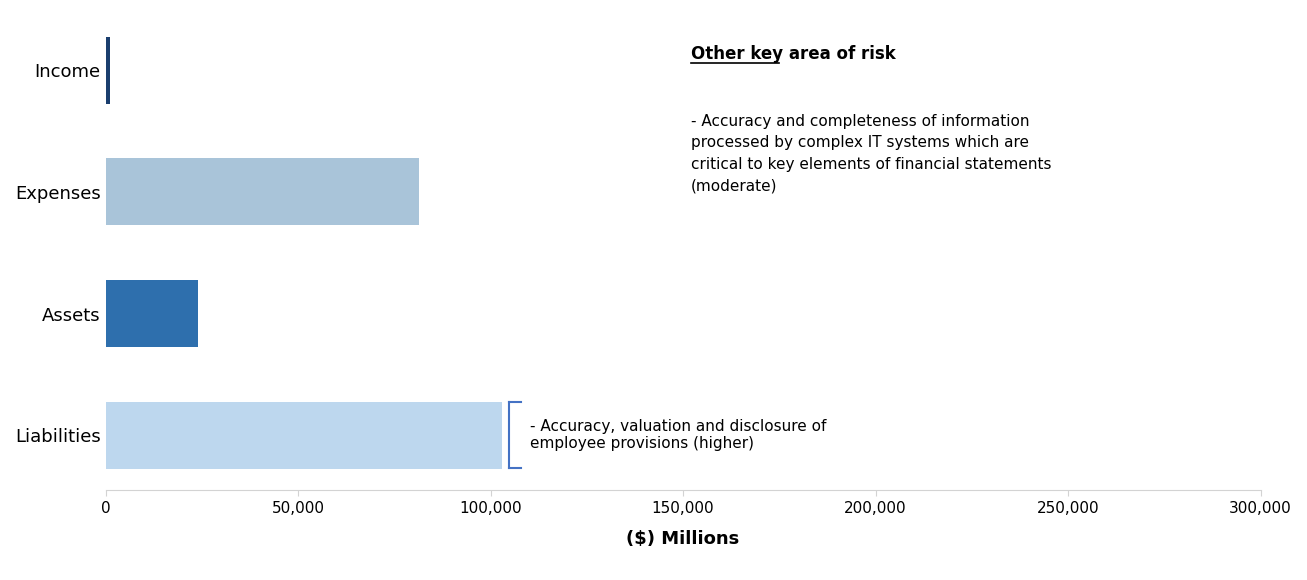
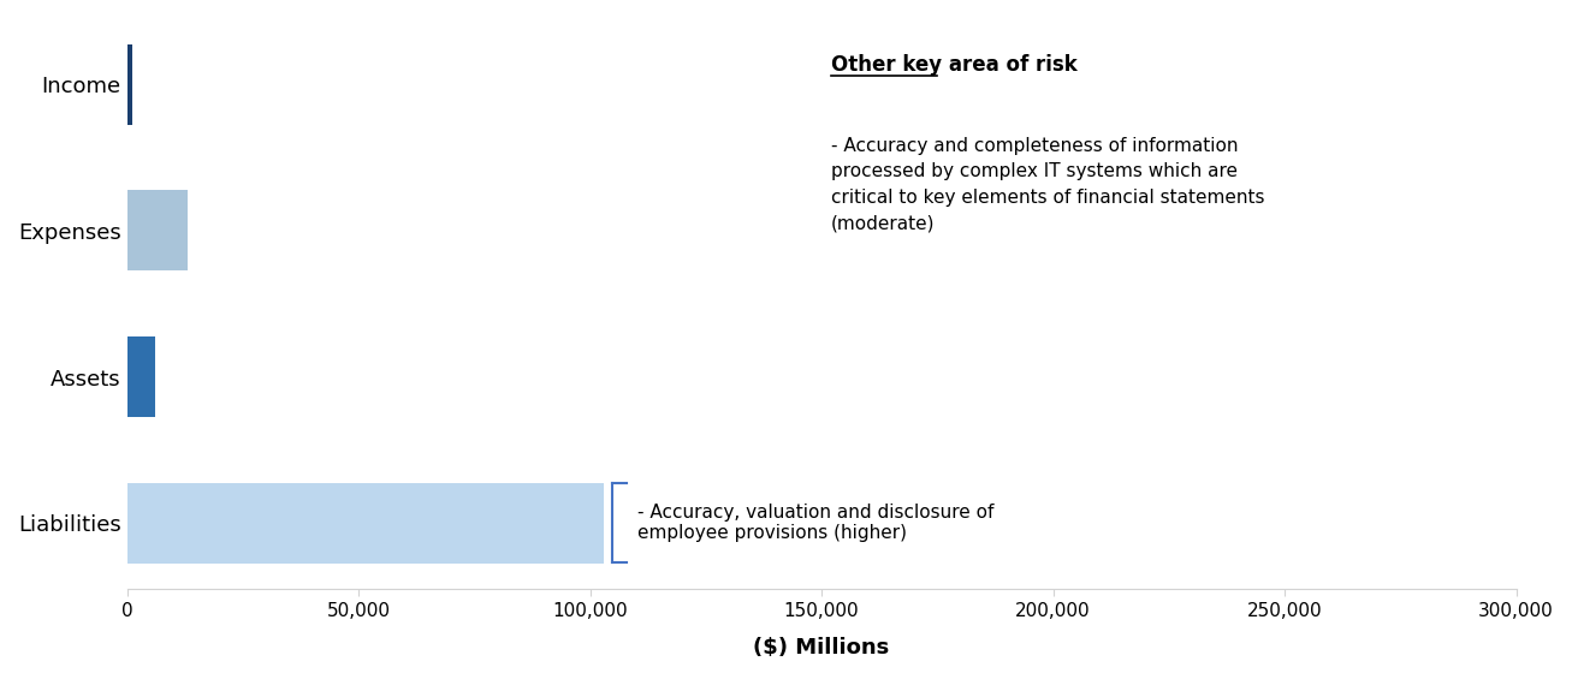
Expenses: 81,500 -> 13,000
Assets: 24,000 -> 6,000
